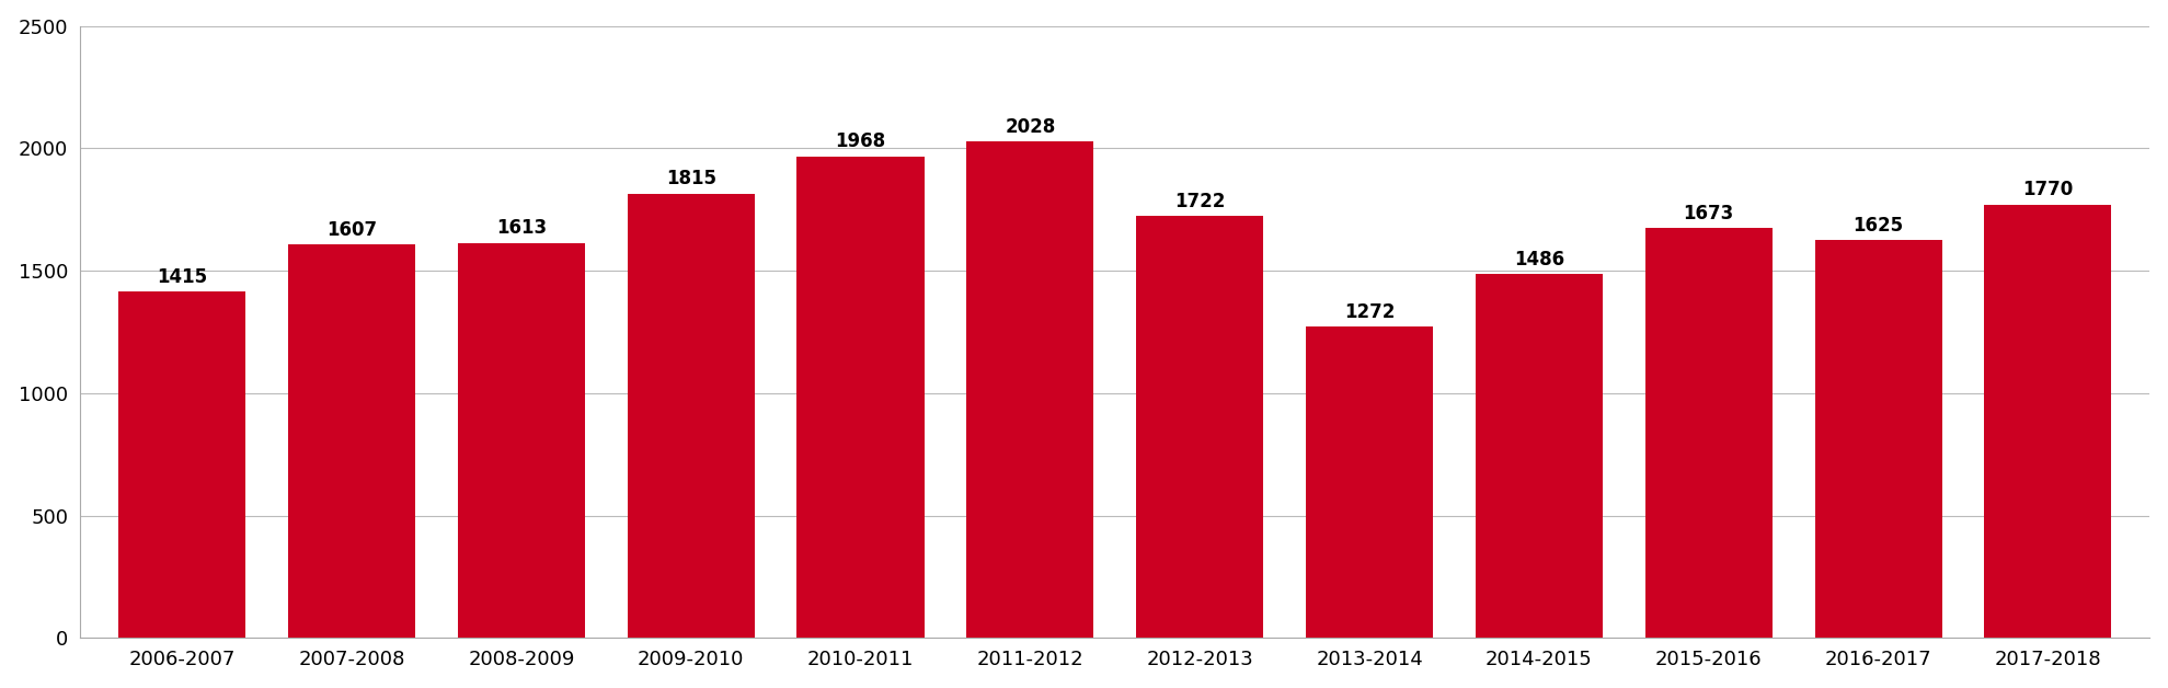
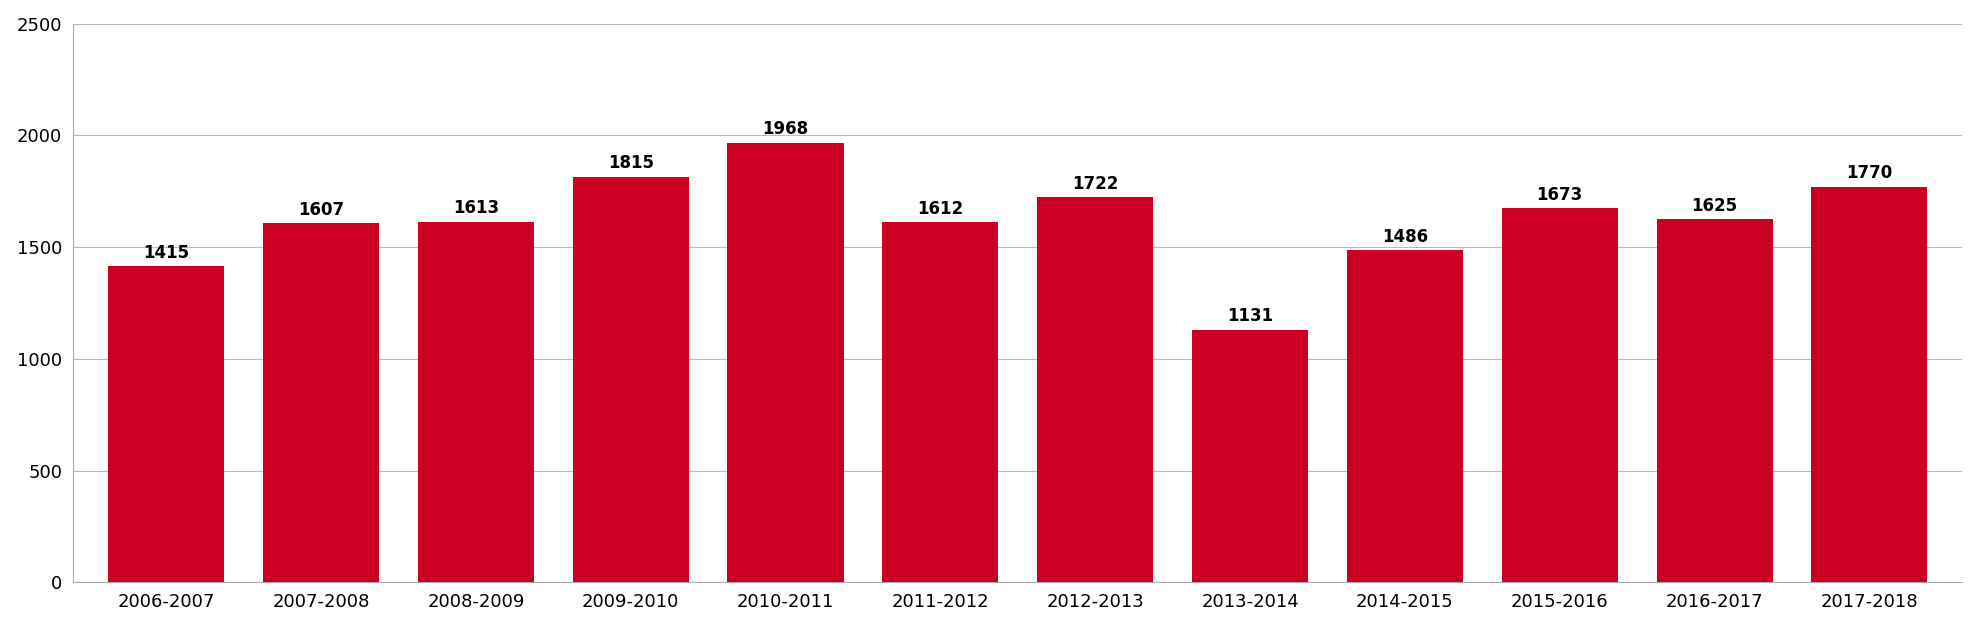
2011-2012: 2028 -> 1612
2013-2014: 1272 -> 1131
